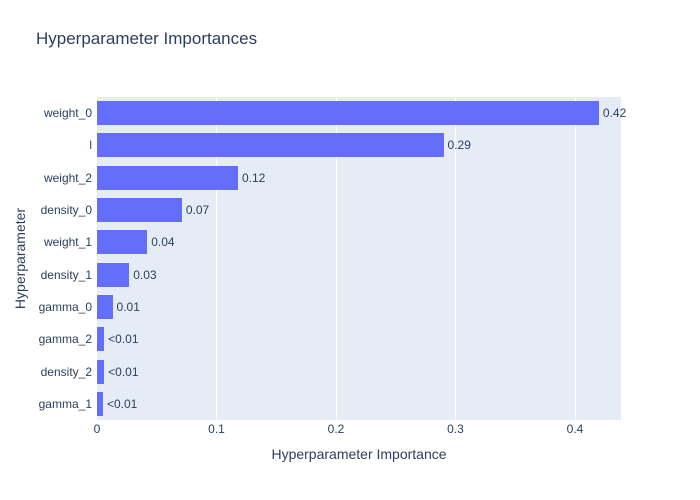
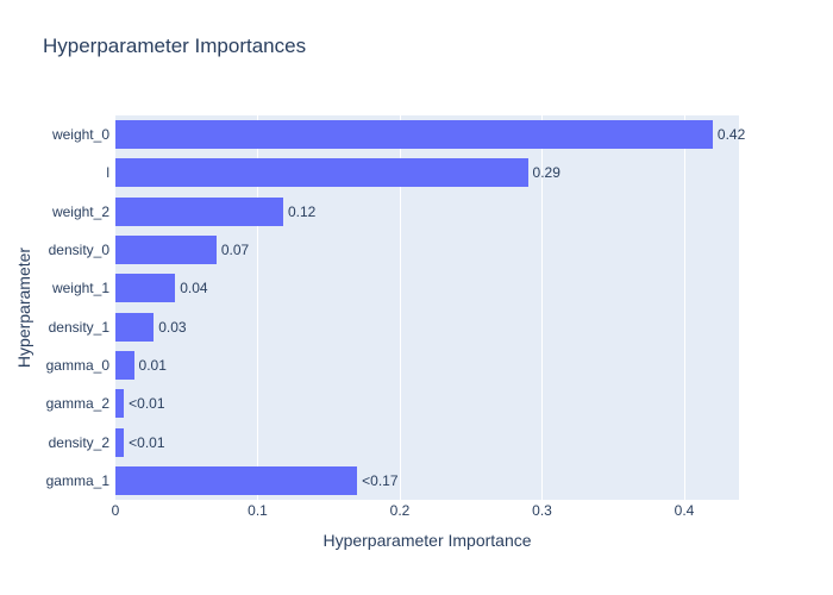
gamma_1: 0.01 -> 0.17
